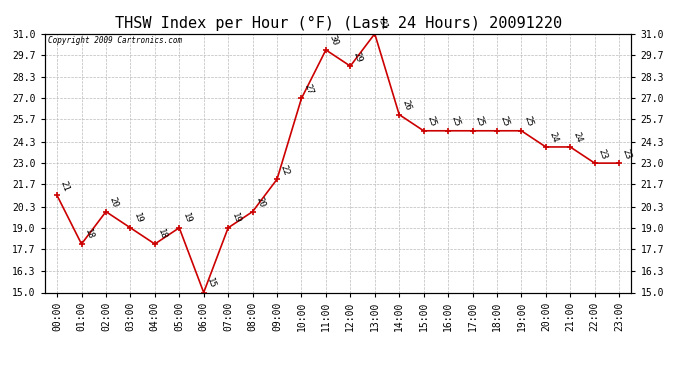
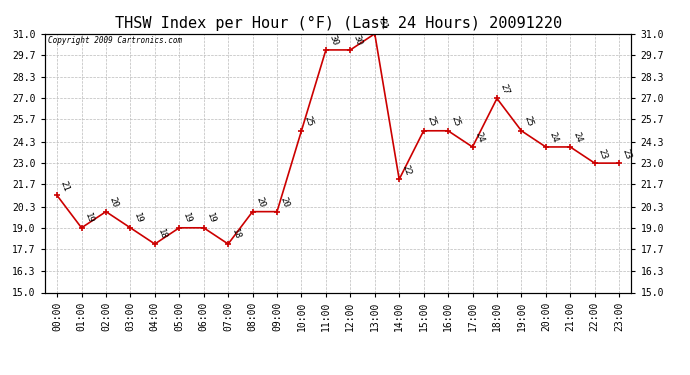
01:00: 18 -> 19
06:00: 15 -> 19
07:00: 19 -> 18
09:00: 22 -> 20
10:00: 27 -> 25
12:00: 29 -> 30
14:00: 26 -> 22
17:00: 25 -> 24
18:00: 25 -> 27
